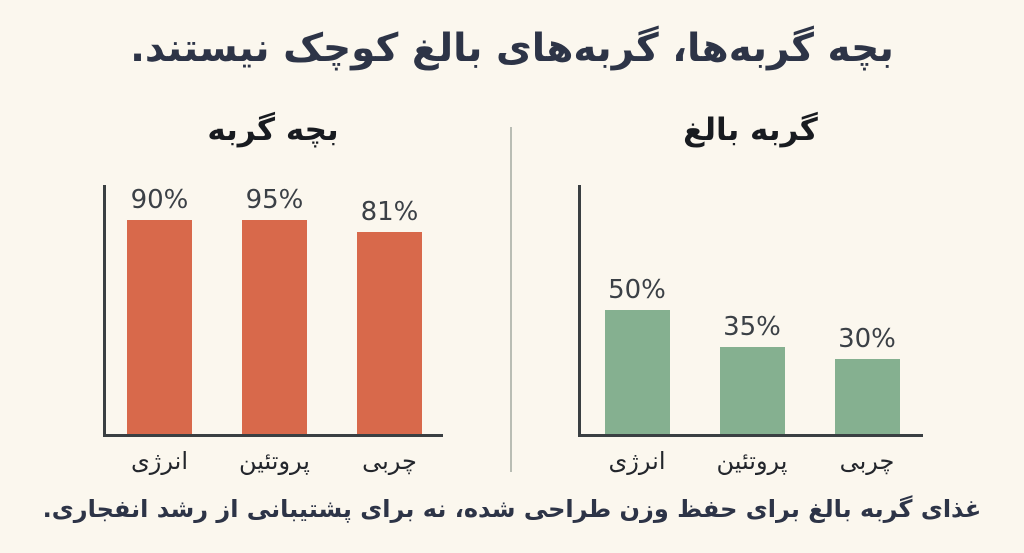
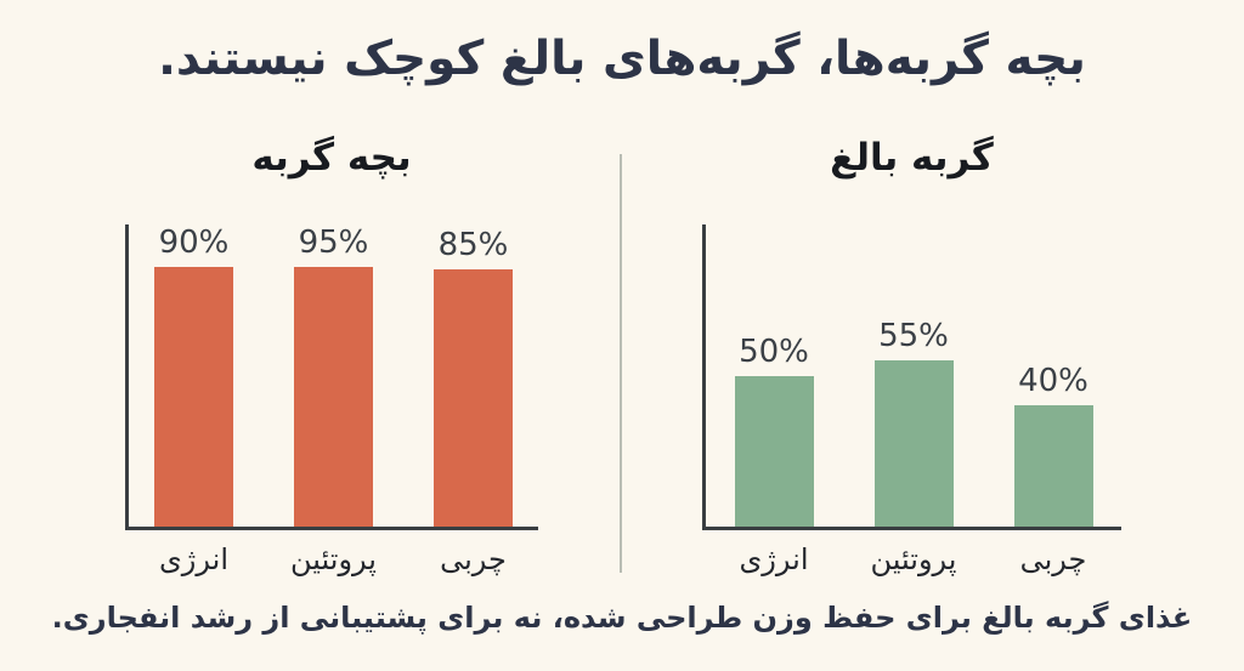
بچه گربه/چربی: 81% -> 85%
گربه بالغ/پروتئین: 35% -> 55%
گربه بالغ/چربی: 30% -> 40%
